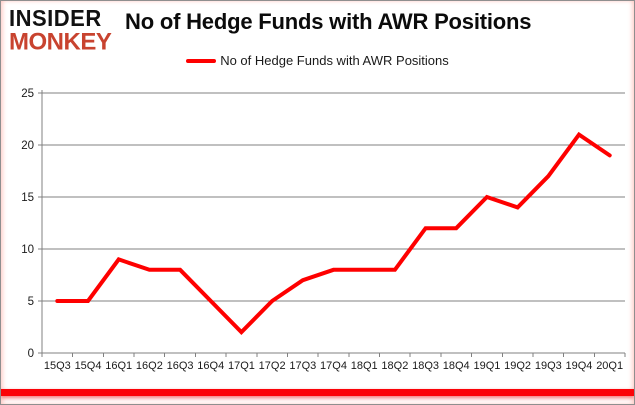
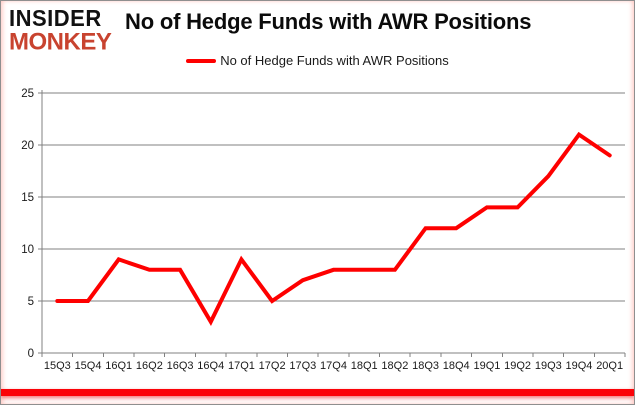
16Q4: 5 -> 3
17Q1: 2 -> 9
19Q1: 15 -> 14
